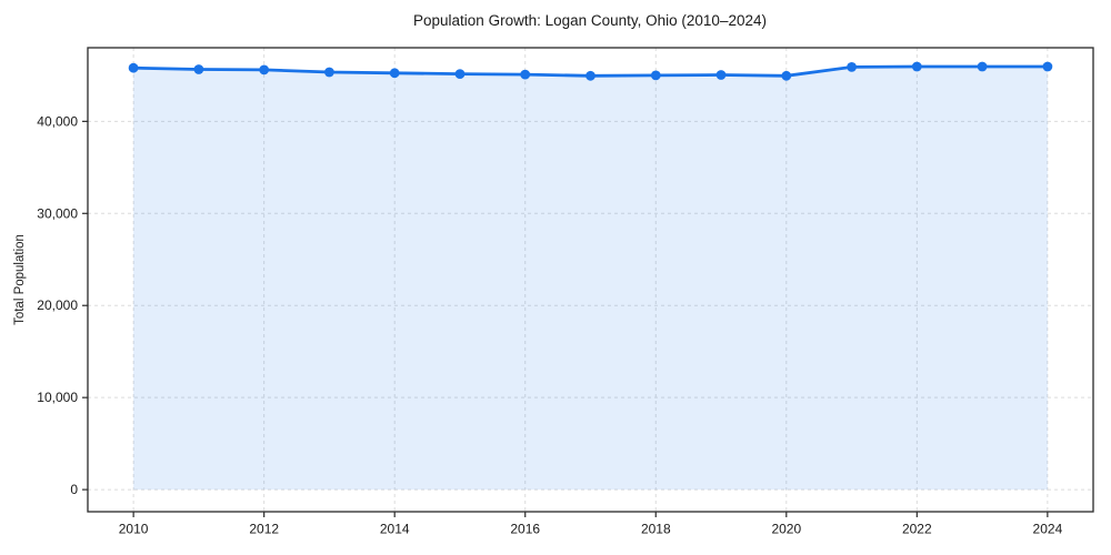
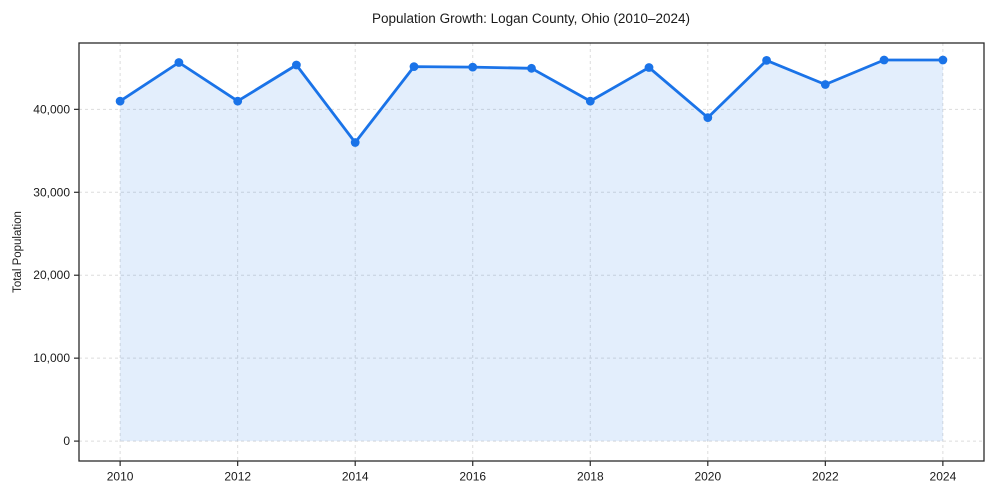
2010: 46000 -> 41000
2012: 46000 -> 41000
2014: 45000 -> 36000
2018: 45000 -> 41000
2020: 45000 -> 39000
2022: 46000 -> 43000
